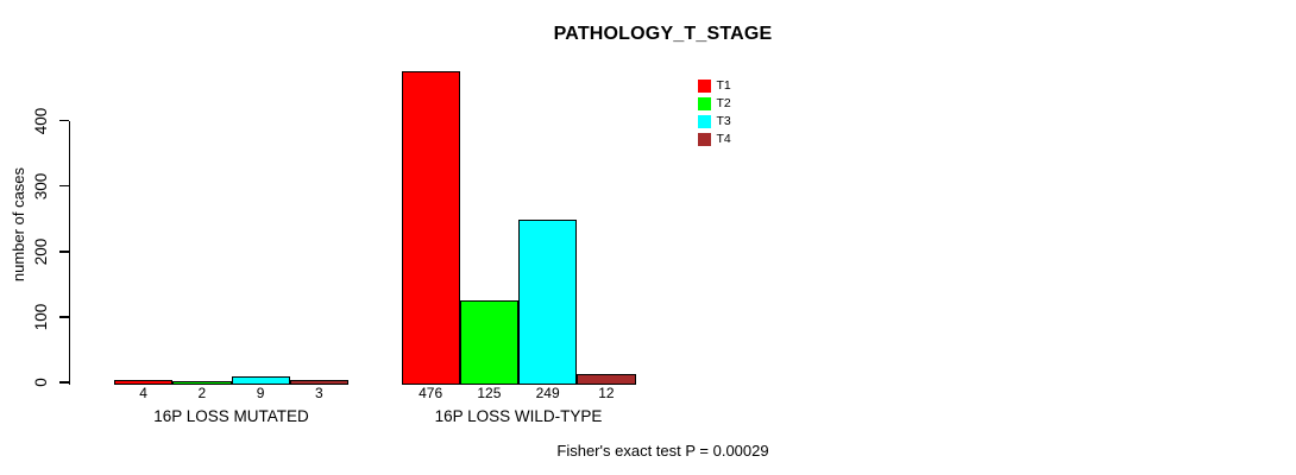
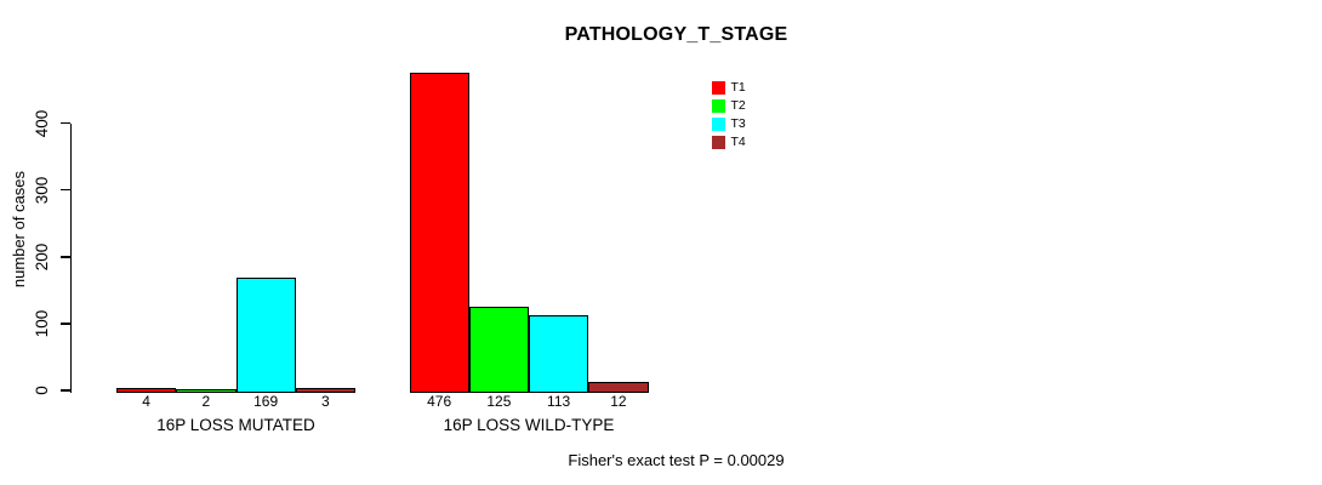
T3/16P LOSS MUTATED: 9 -> 169
T3/16P LOSS WILD-TYPE: 249 -> 113
